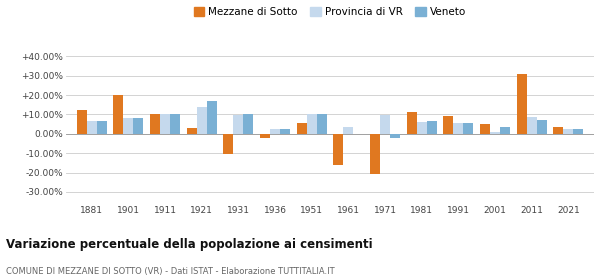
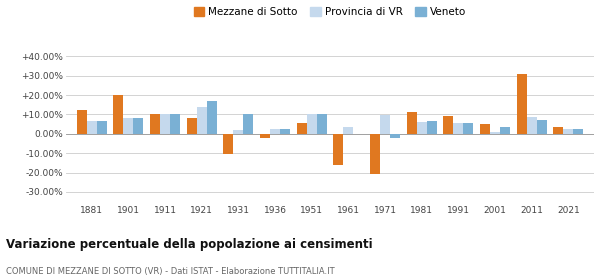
Mezzane di Sotto/1921: 3% -> 8%
Provincia di VR/1931: 10% -> 2%
